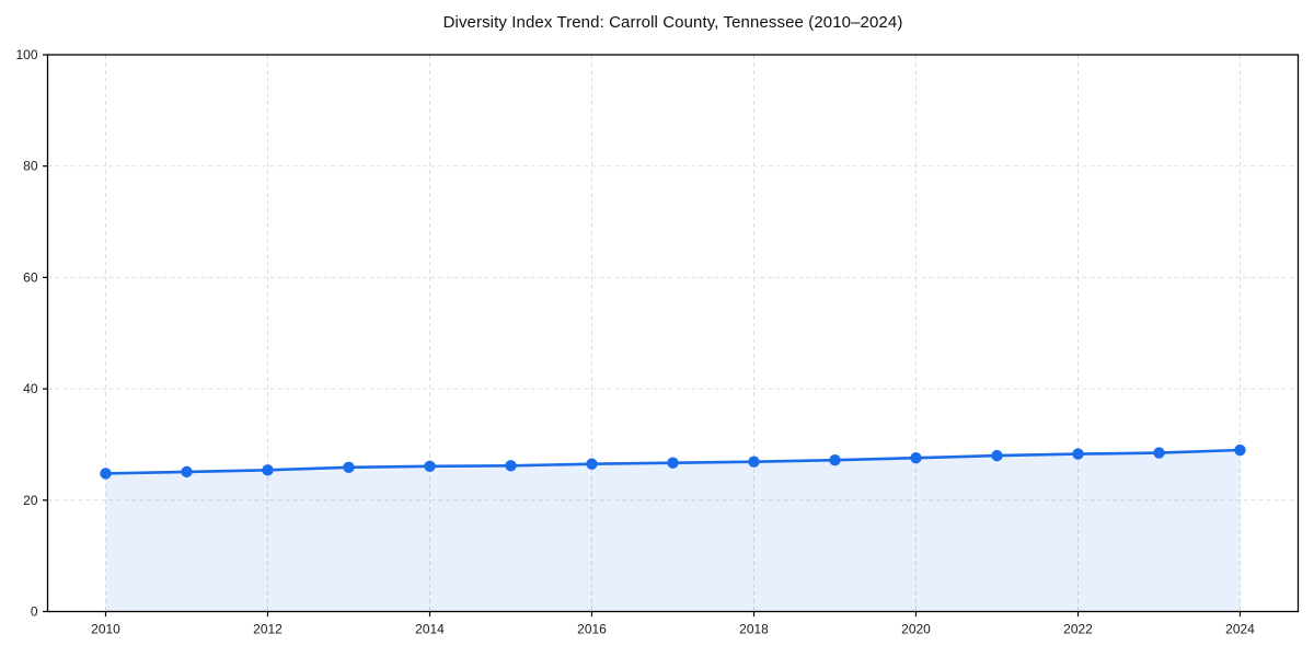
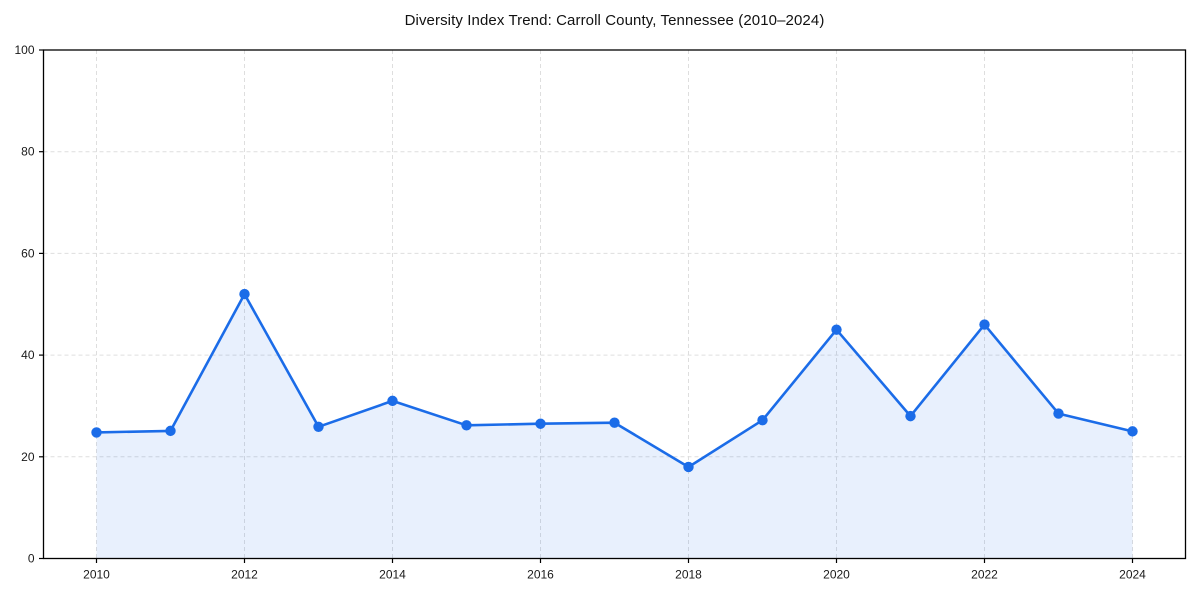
2012: 25 -> 52
2014: 26 -> 31
2018: 27 -> 18
2020: 28 -> 45
2022: 28 -> 46
2024: 29 -> 25
